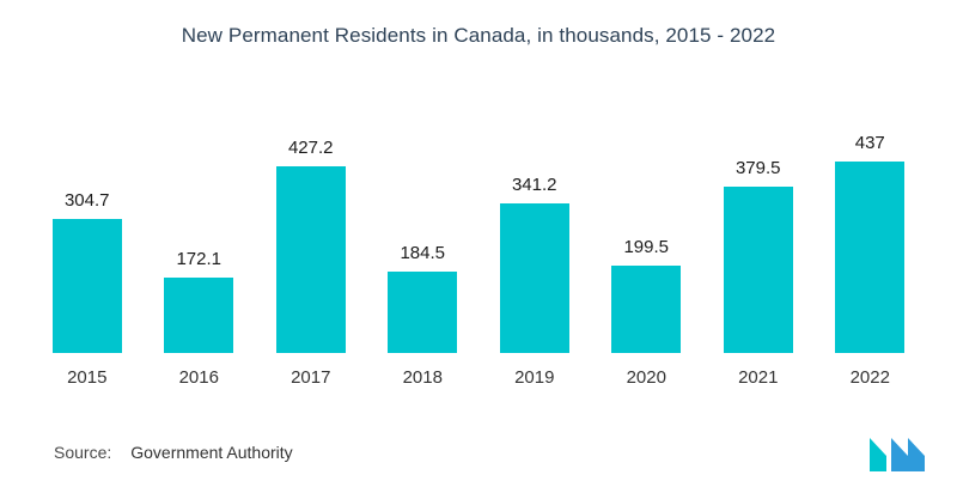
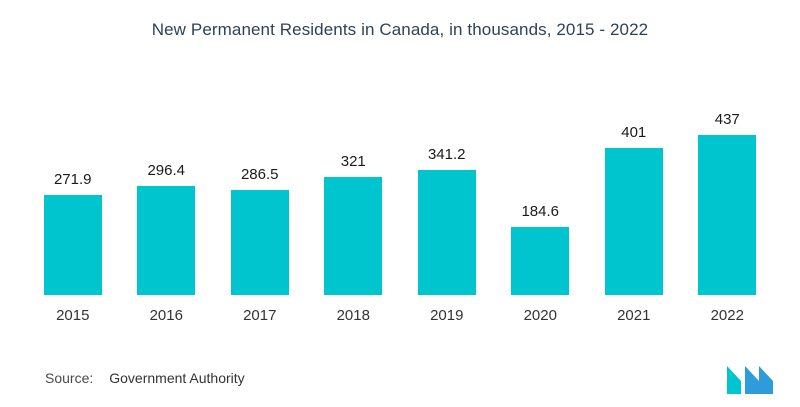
2015: 304.7 -> 271.9
2016: 172.1 -> 296.4
2017: 427.2 -> 286.5
2018: 184.5 -> 321
2020: 199.5 -> 184.6
2021: 379.5 -> 401
